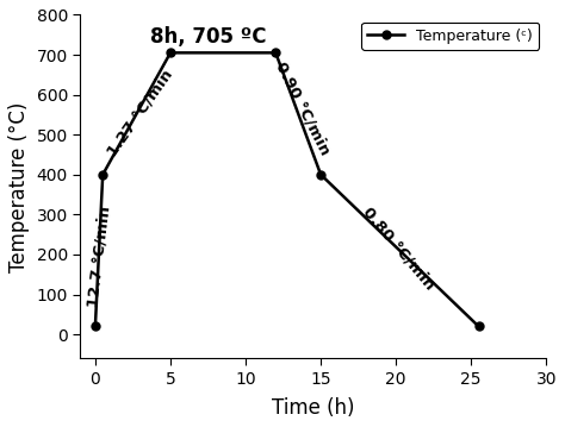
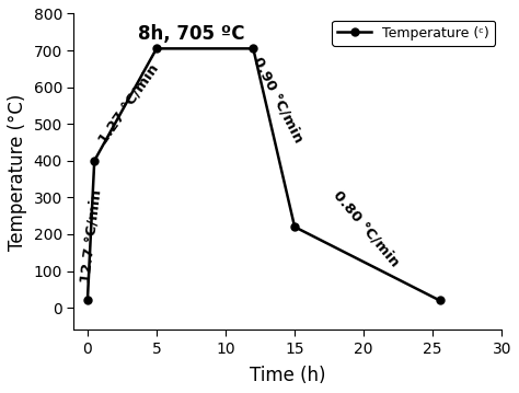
15: 400 -> 220
